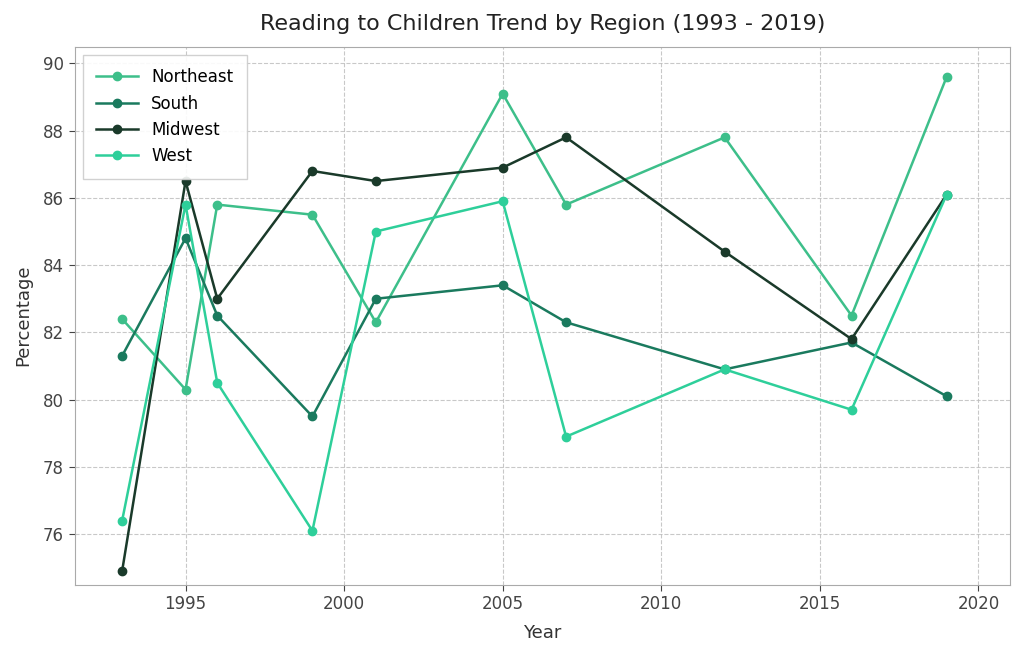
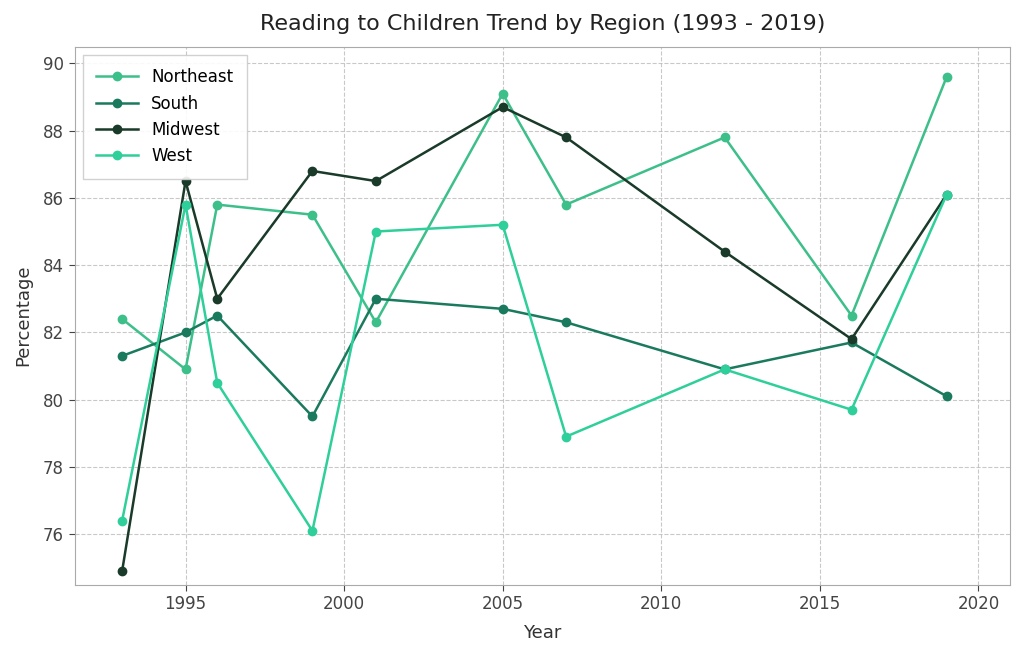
Northeast/1995: 80.3 -> 80.9
South/1995: 84.8 -> 82.0
South/2005: 83.4 -> 82.7
Midwest/2005: 86.9 -> 88.7
West/2005: 85.9 -> 85.2
